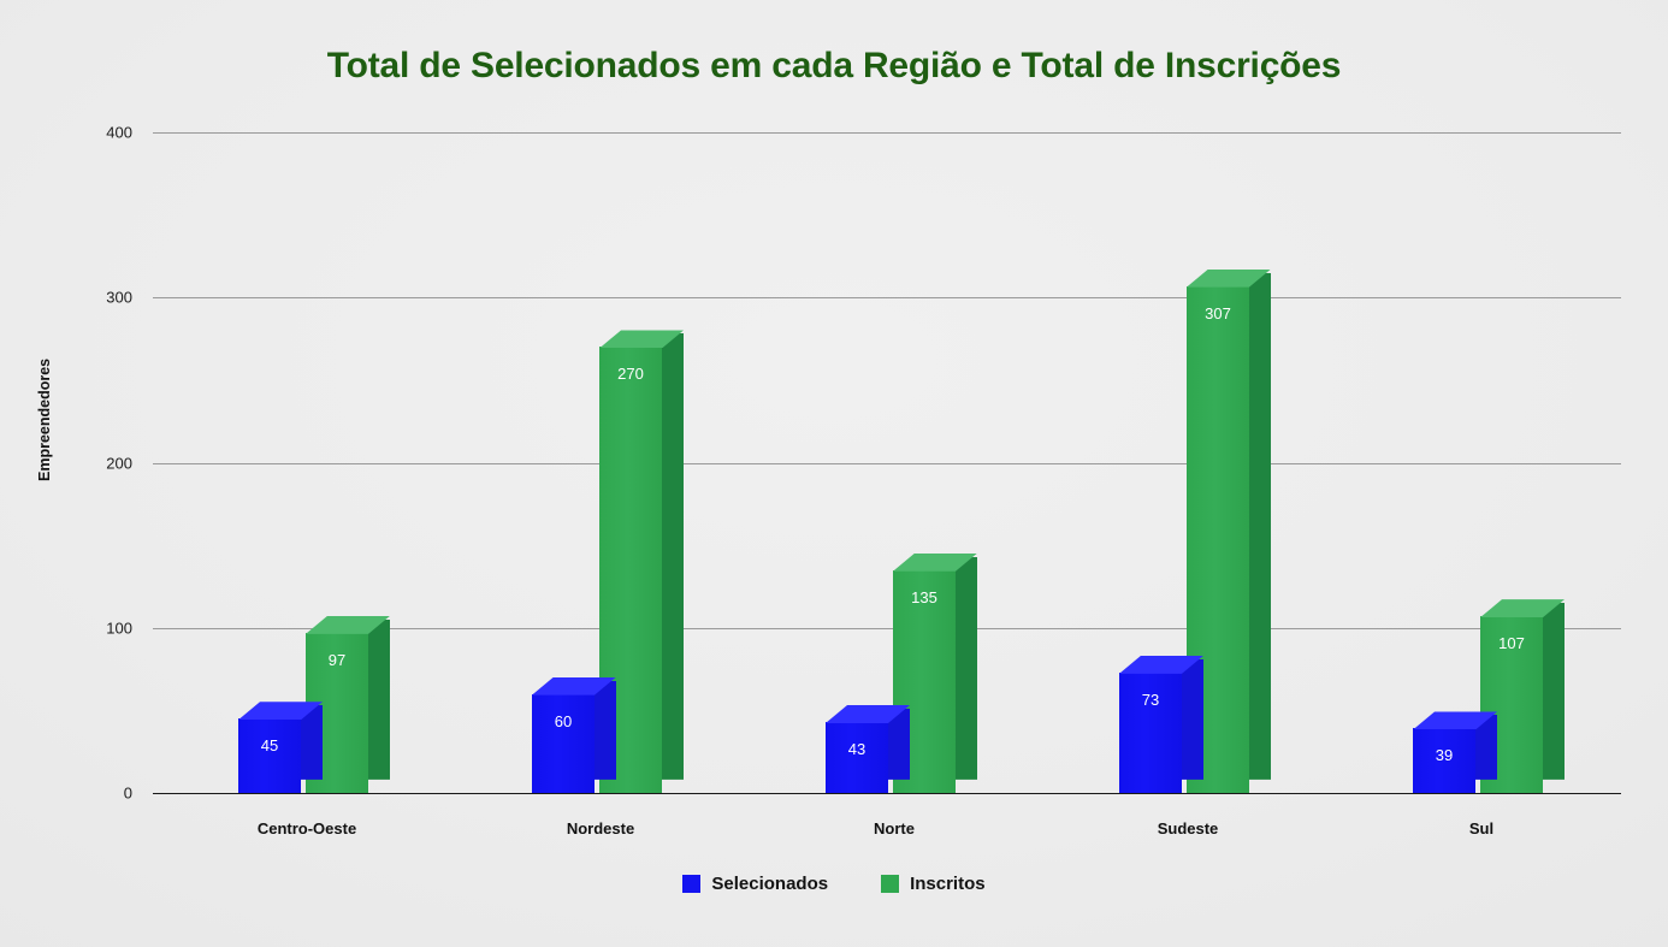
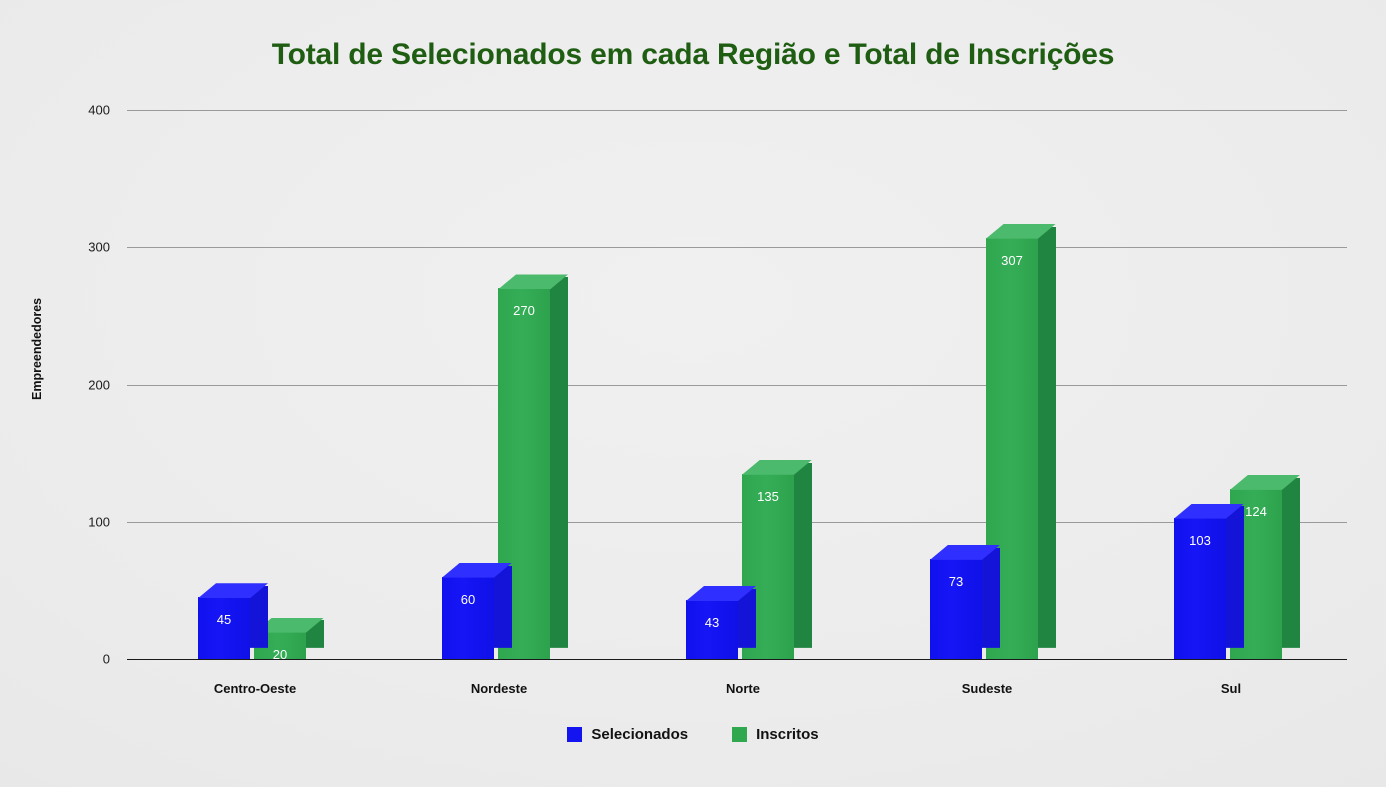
Inscritos/Centro-Oeste: 97 -> 20
Selecionados/Sul: 39 -> 103
Inscritos/Sul: 107 -> 124
